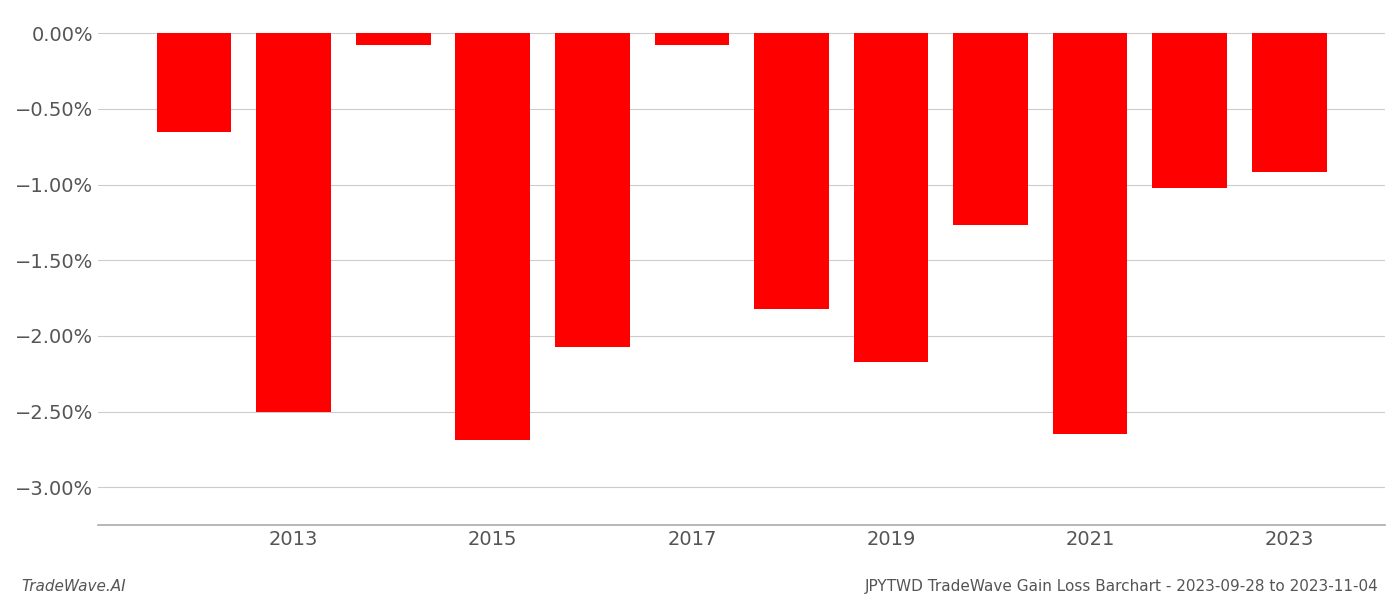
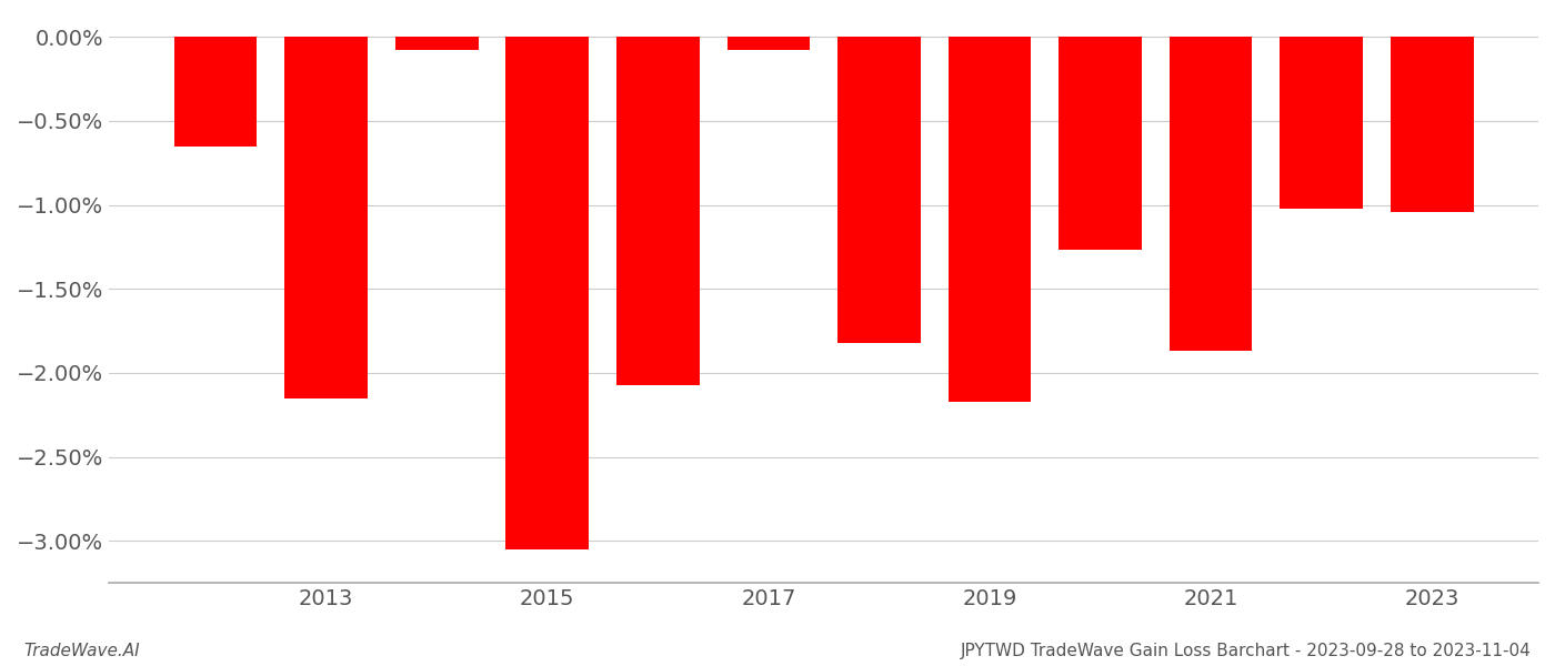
2013: -2.50% -> -2.15%
2015: -2.69% -> -3.05%
2021: -2.65% -> -1.87%
2023: -0.92% -> -1.04%
